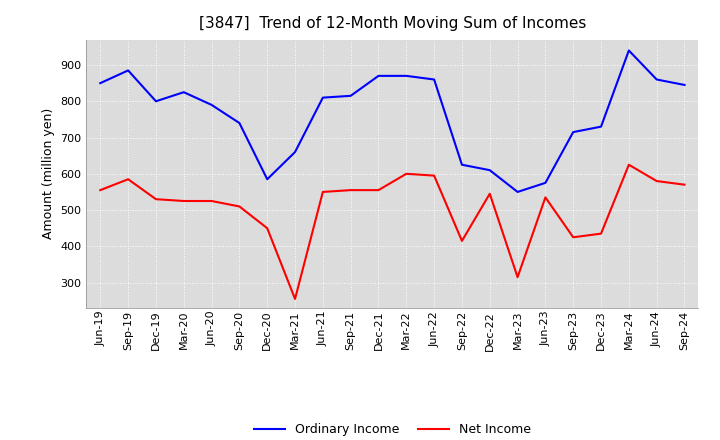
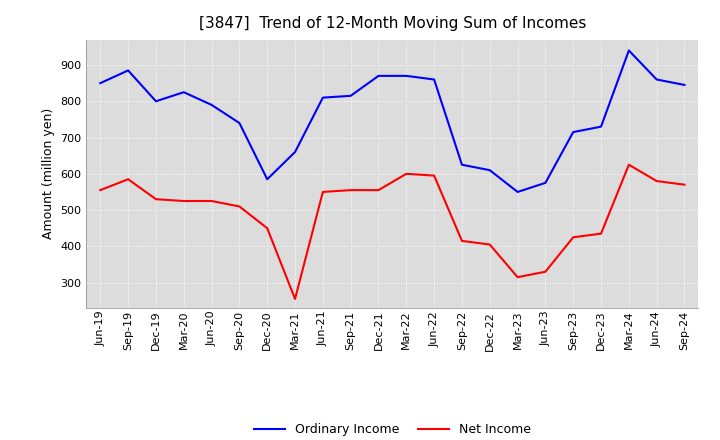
Net Income/Dec-22: 545 -> 405
Net Income/Jun-23: 535 -> 330
